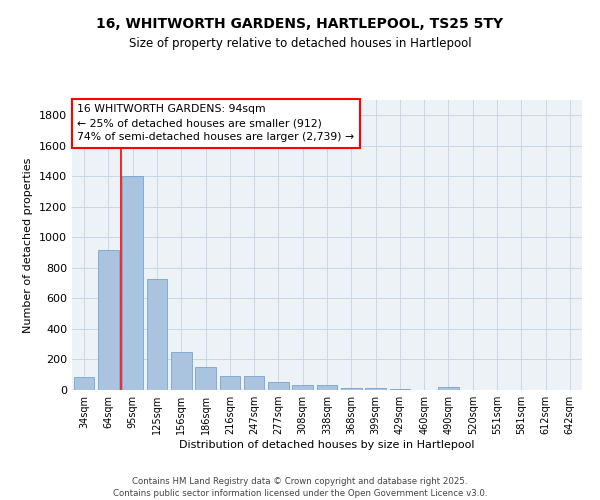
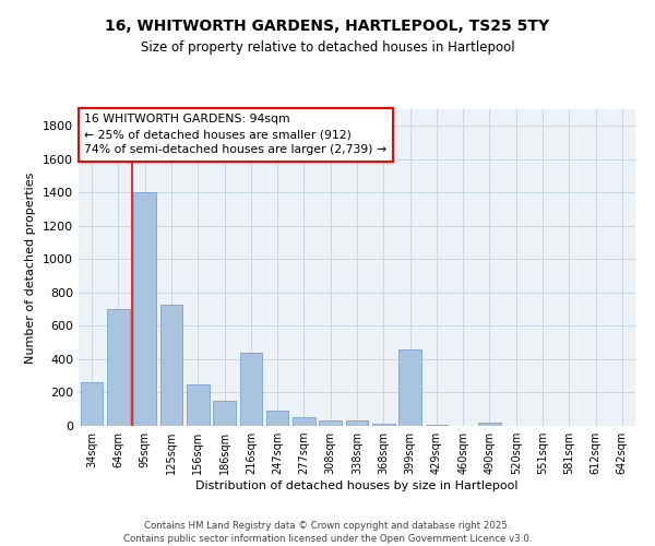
34sqm: 80 -> 260
64sqm: 920 -> 700
216sqm: 90 -> 440
399sqm: 10 -> 460
